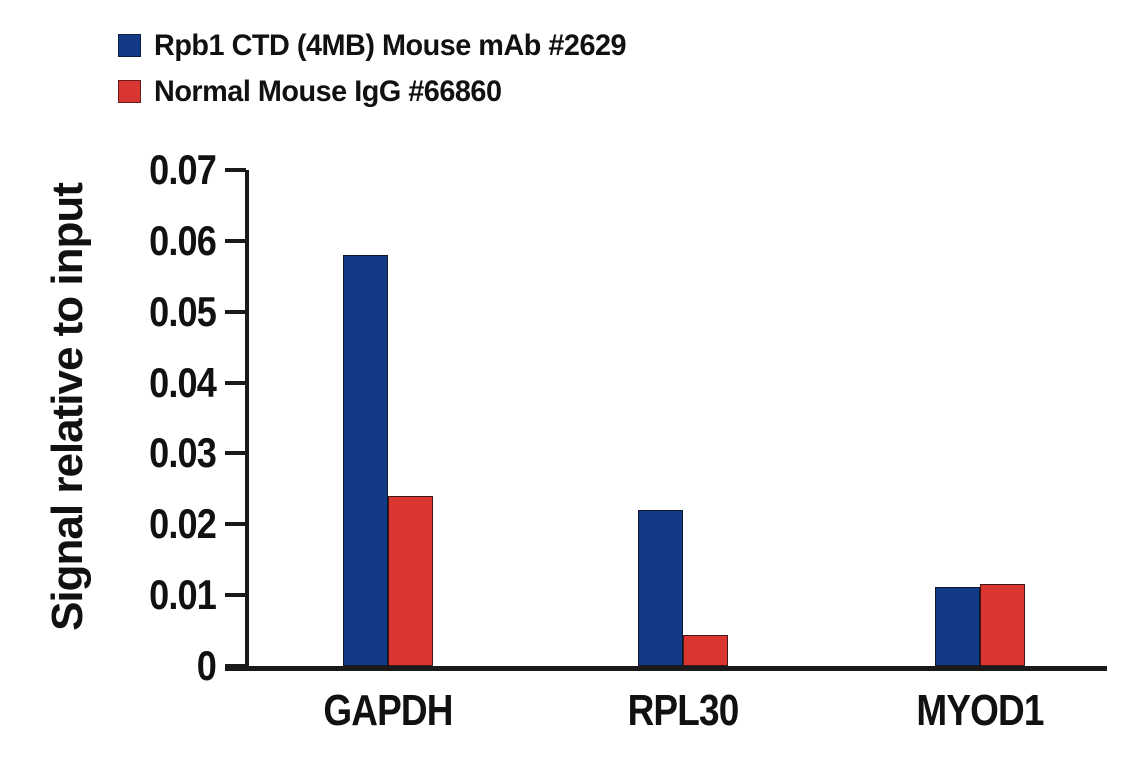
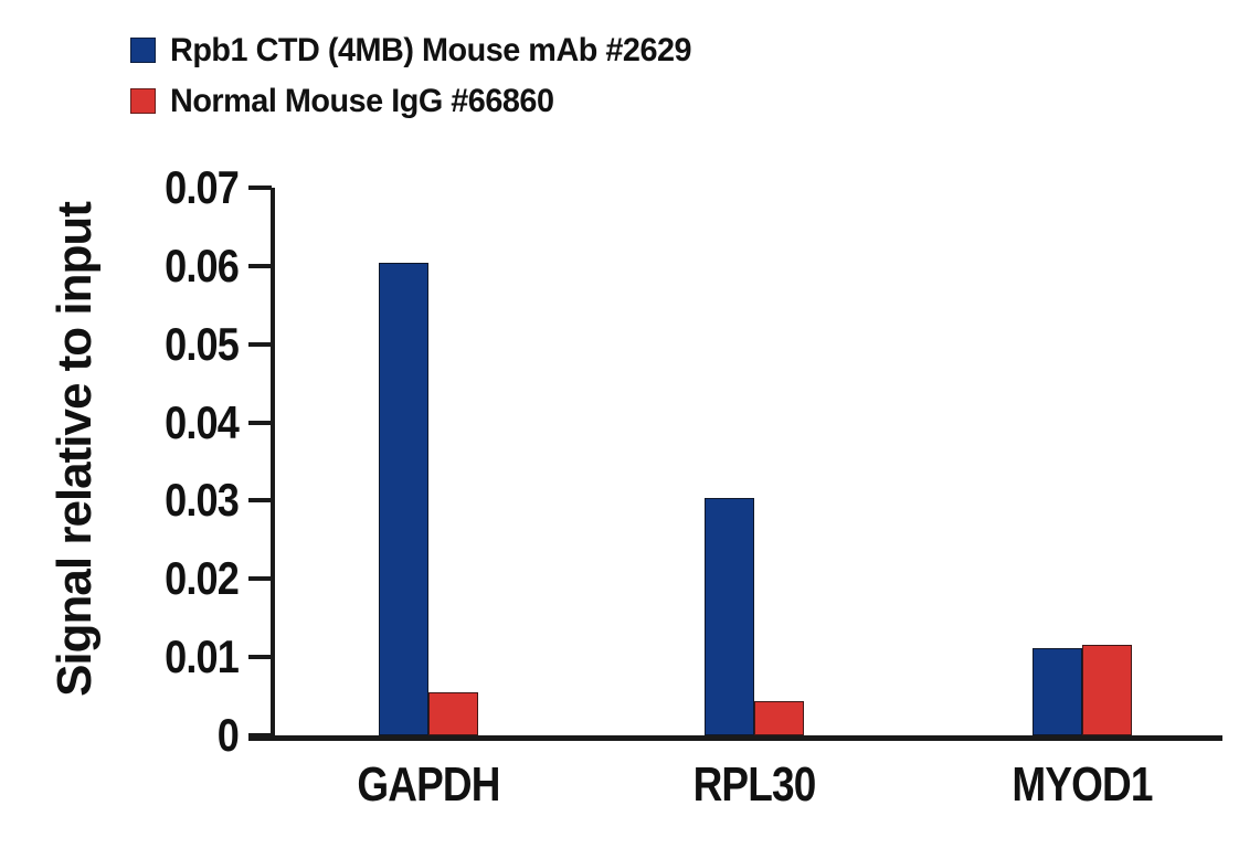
Rpb1 CTD (4MB) Mouse mAb #2629/GAPDH: 0.058 -> 0.060
Normal Mouse IgG #66860/GAPDH: 0.024 -> 0.005
Rpb1 CTD (4MB) Mouse mAb #2629/RPL30: 0.022 -> 0.030
